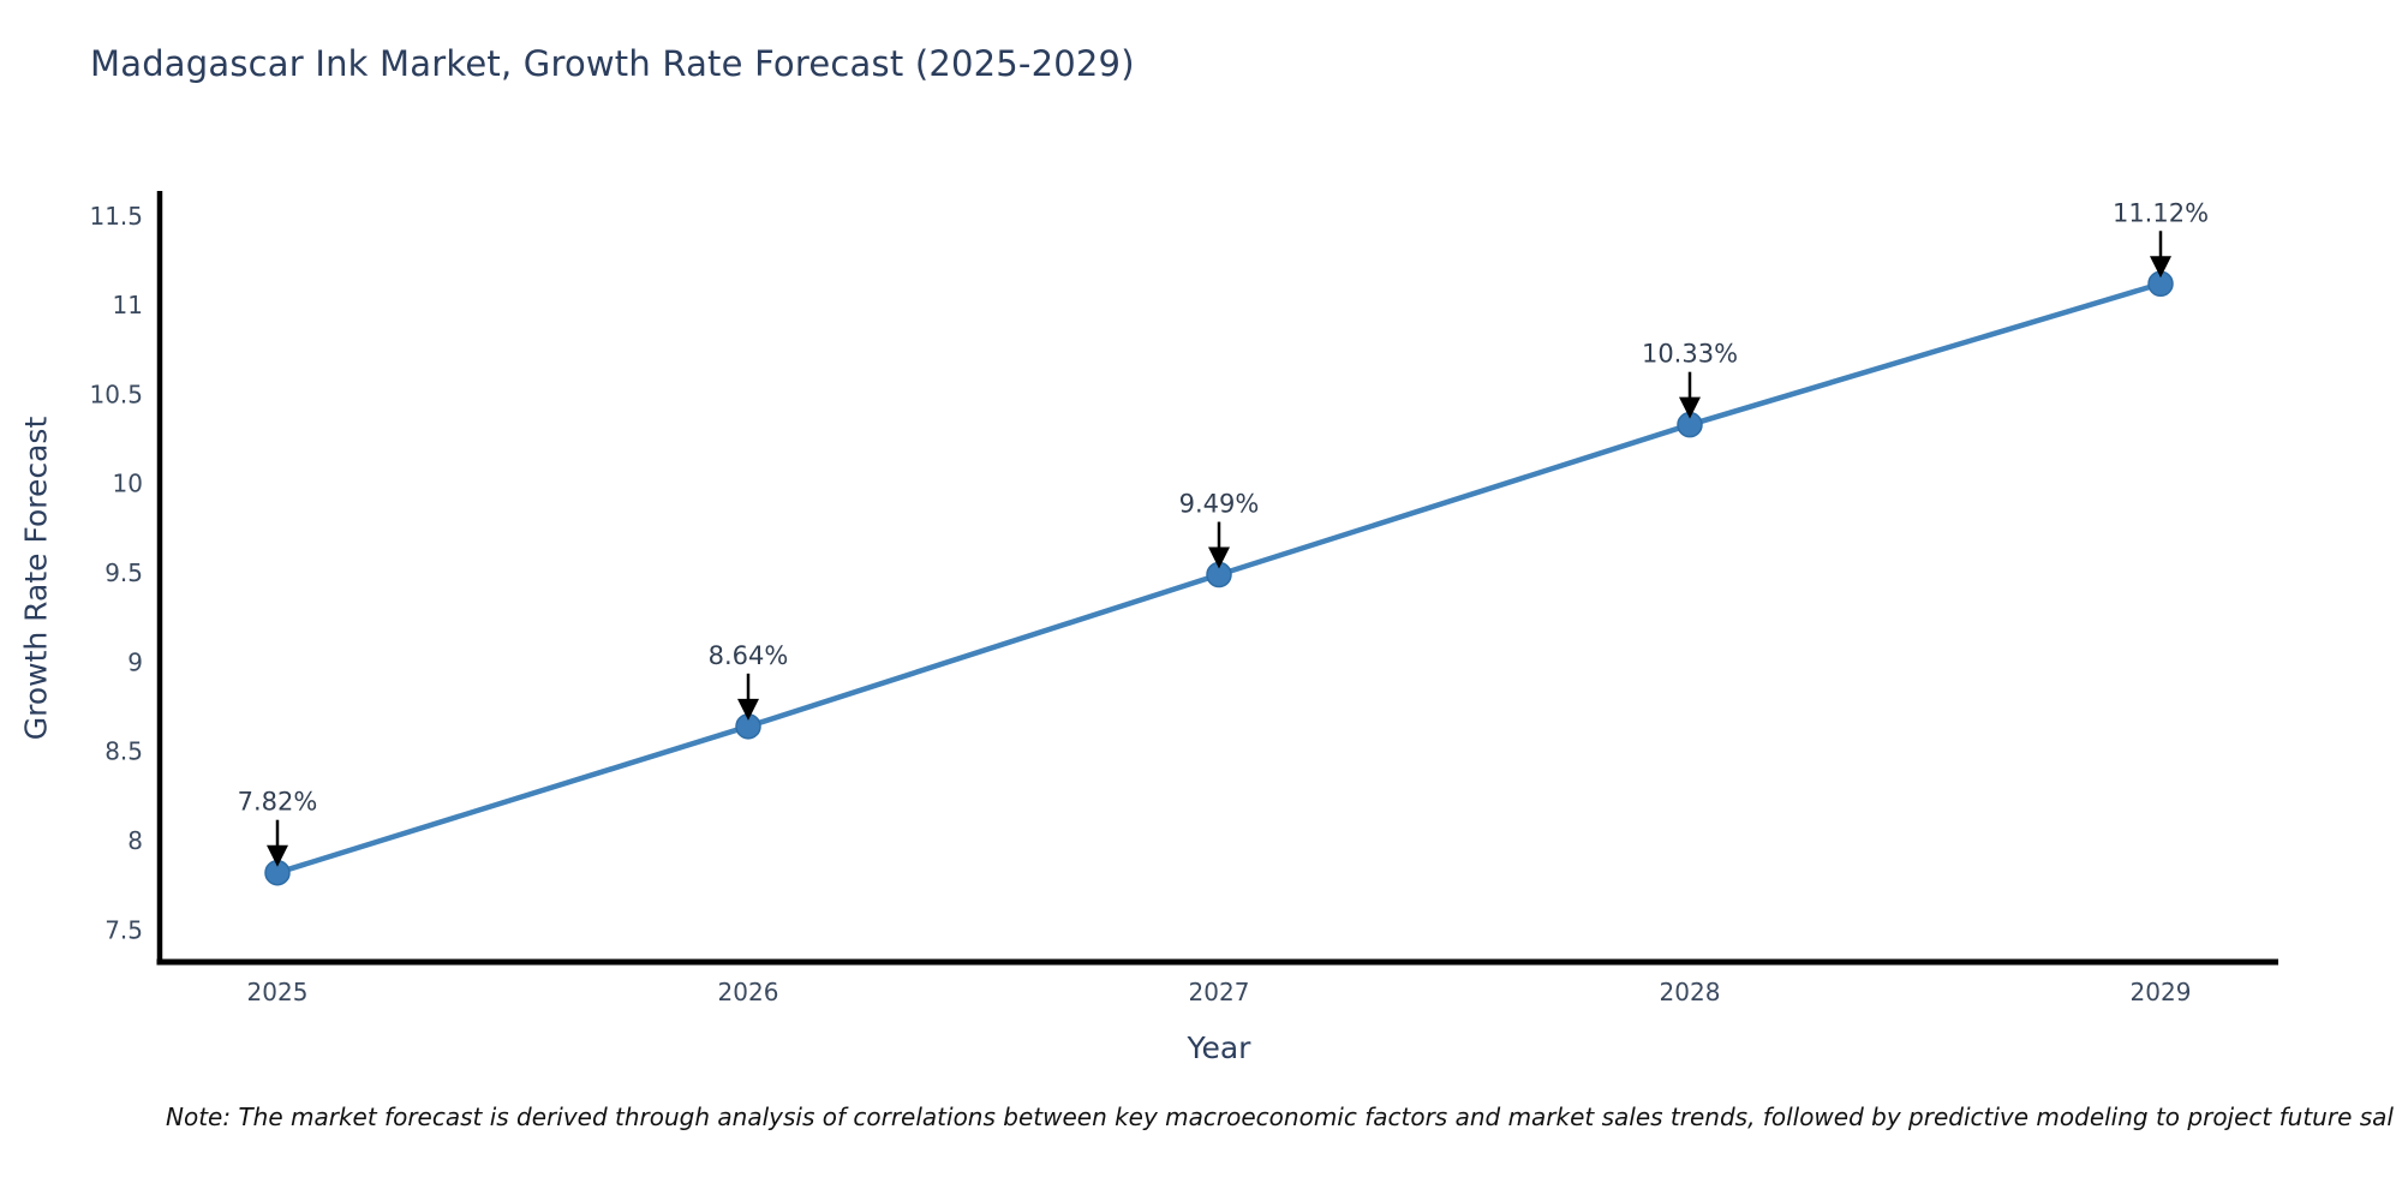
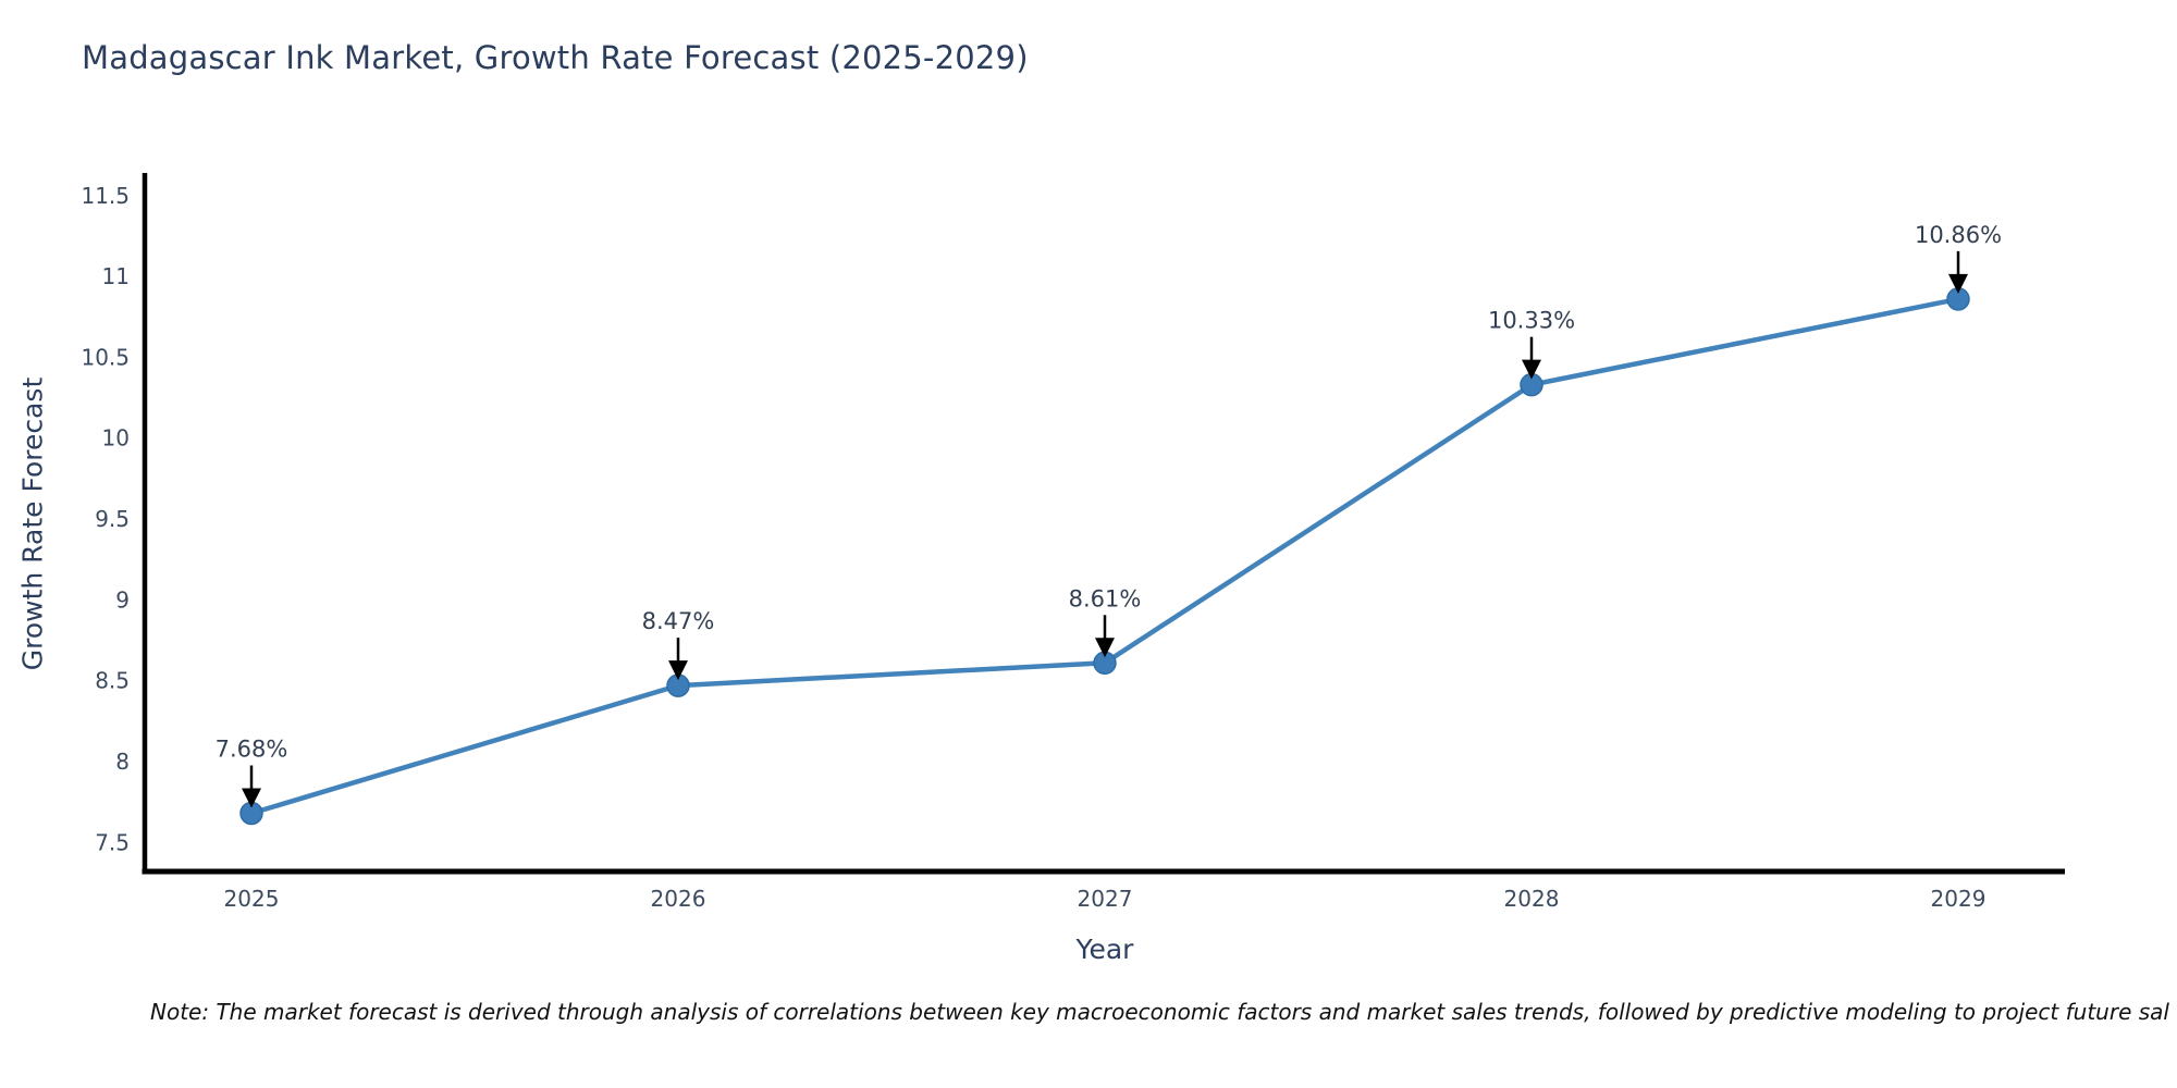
2025: 7.82% -> 7.68%
2026: 8.64% -> 8.47%
2027: 9.49% -> 8.61%
2029: 11.12% -> 10.86%
